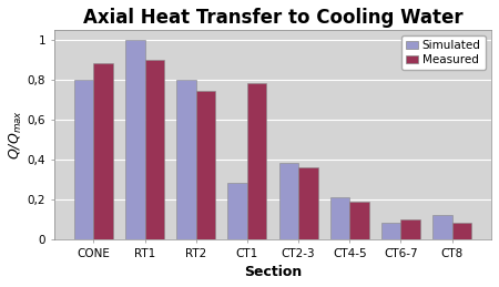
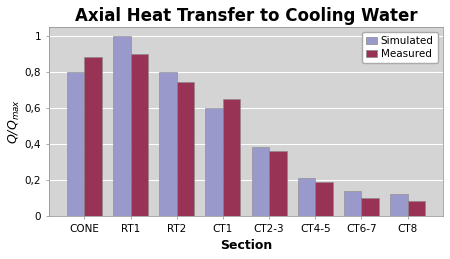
Simulated/CT1: 0,28 -> 0,60
Measured/CT1: 0,78 -> 0,65
Simulated/CT6-7: 0,08 -> 0,14
